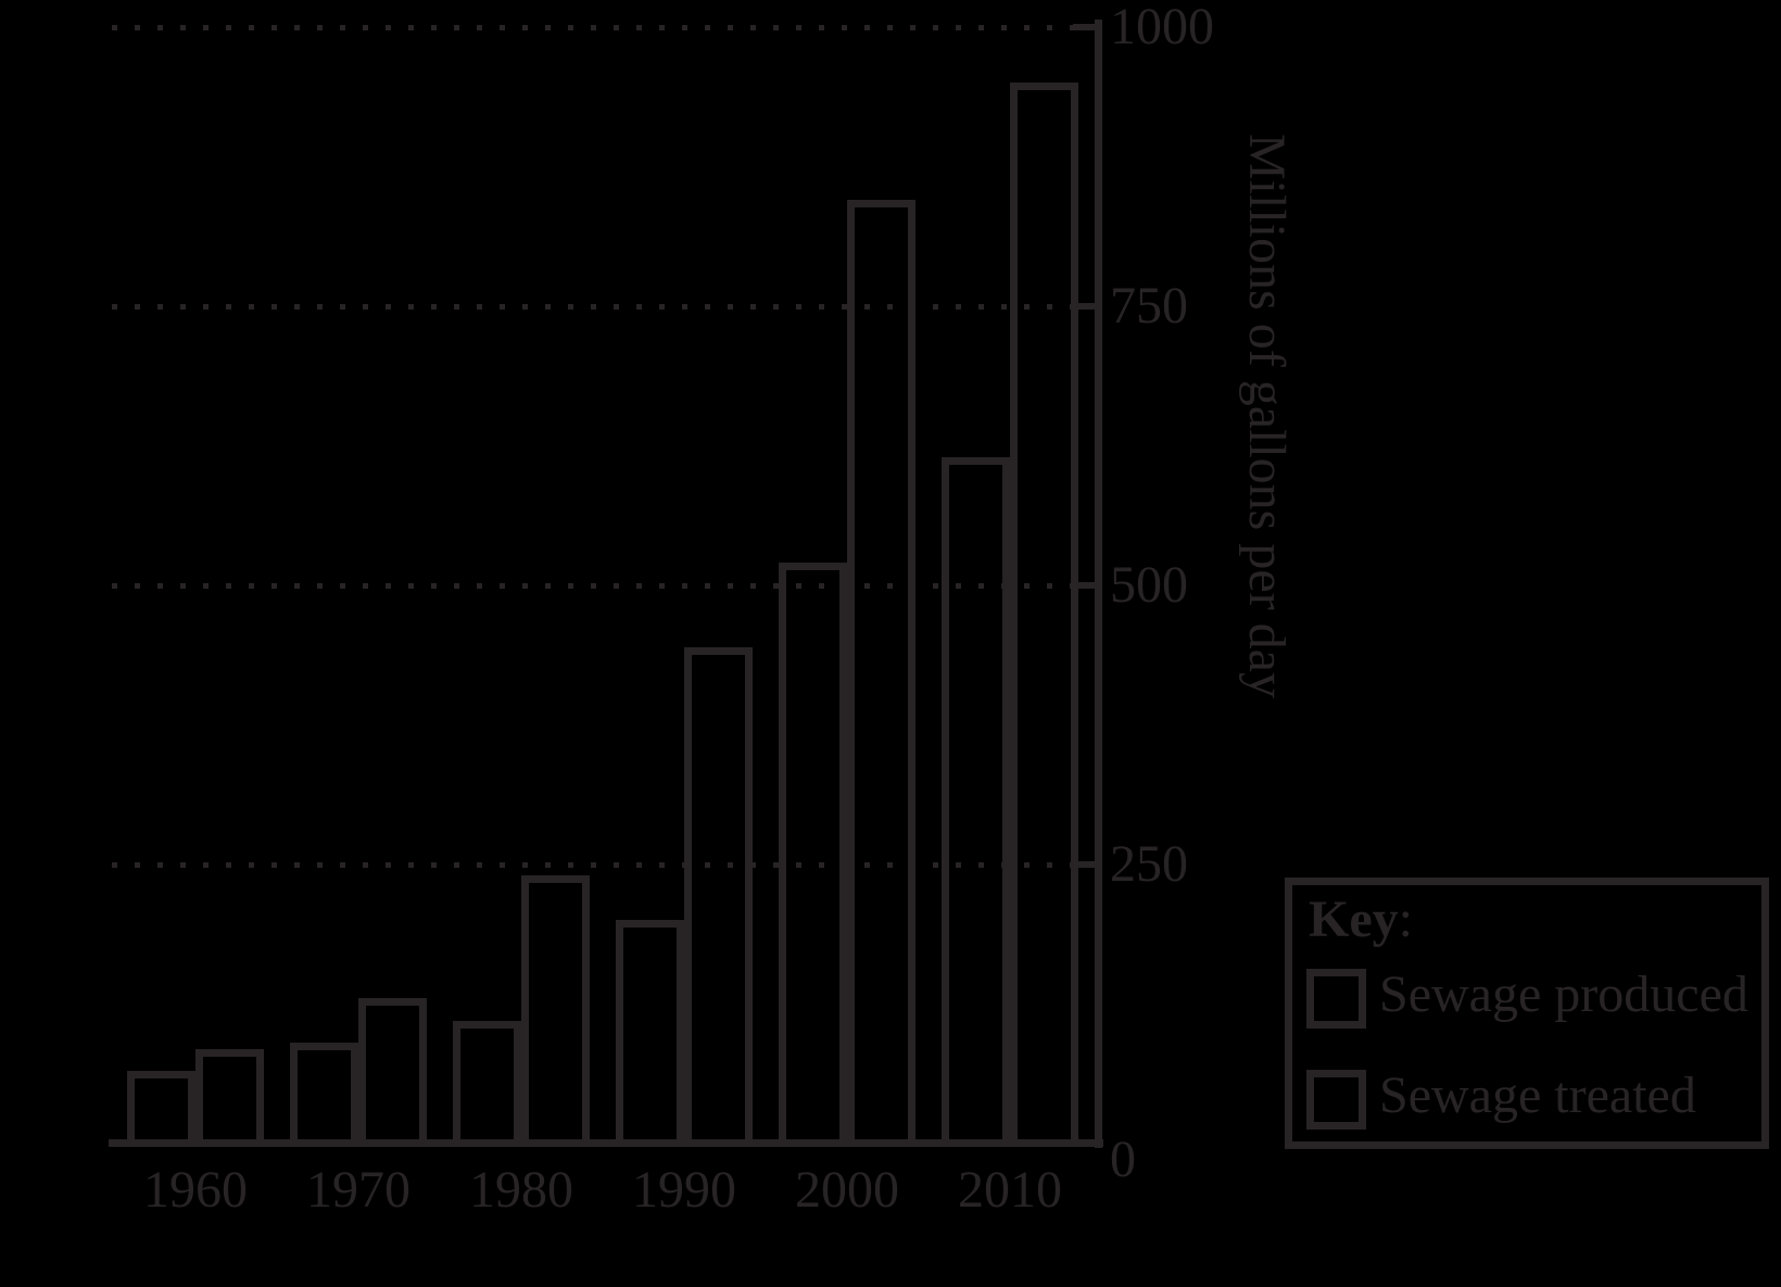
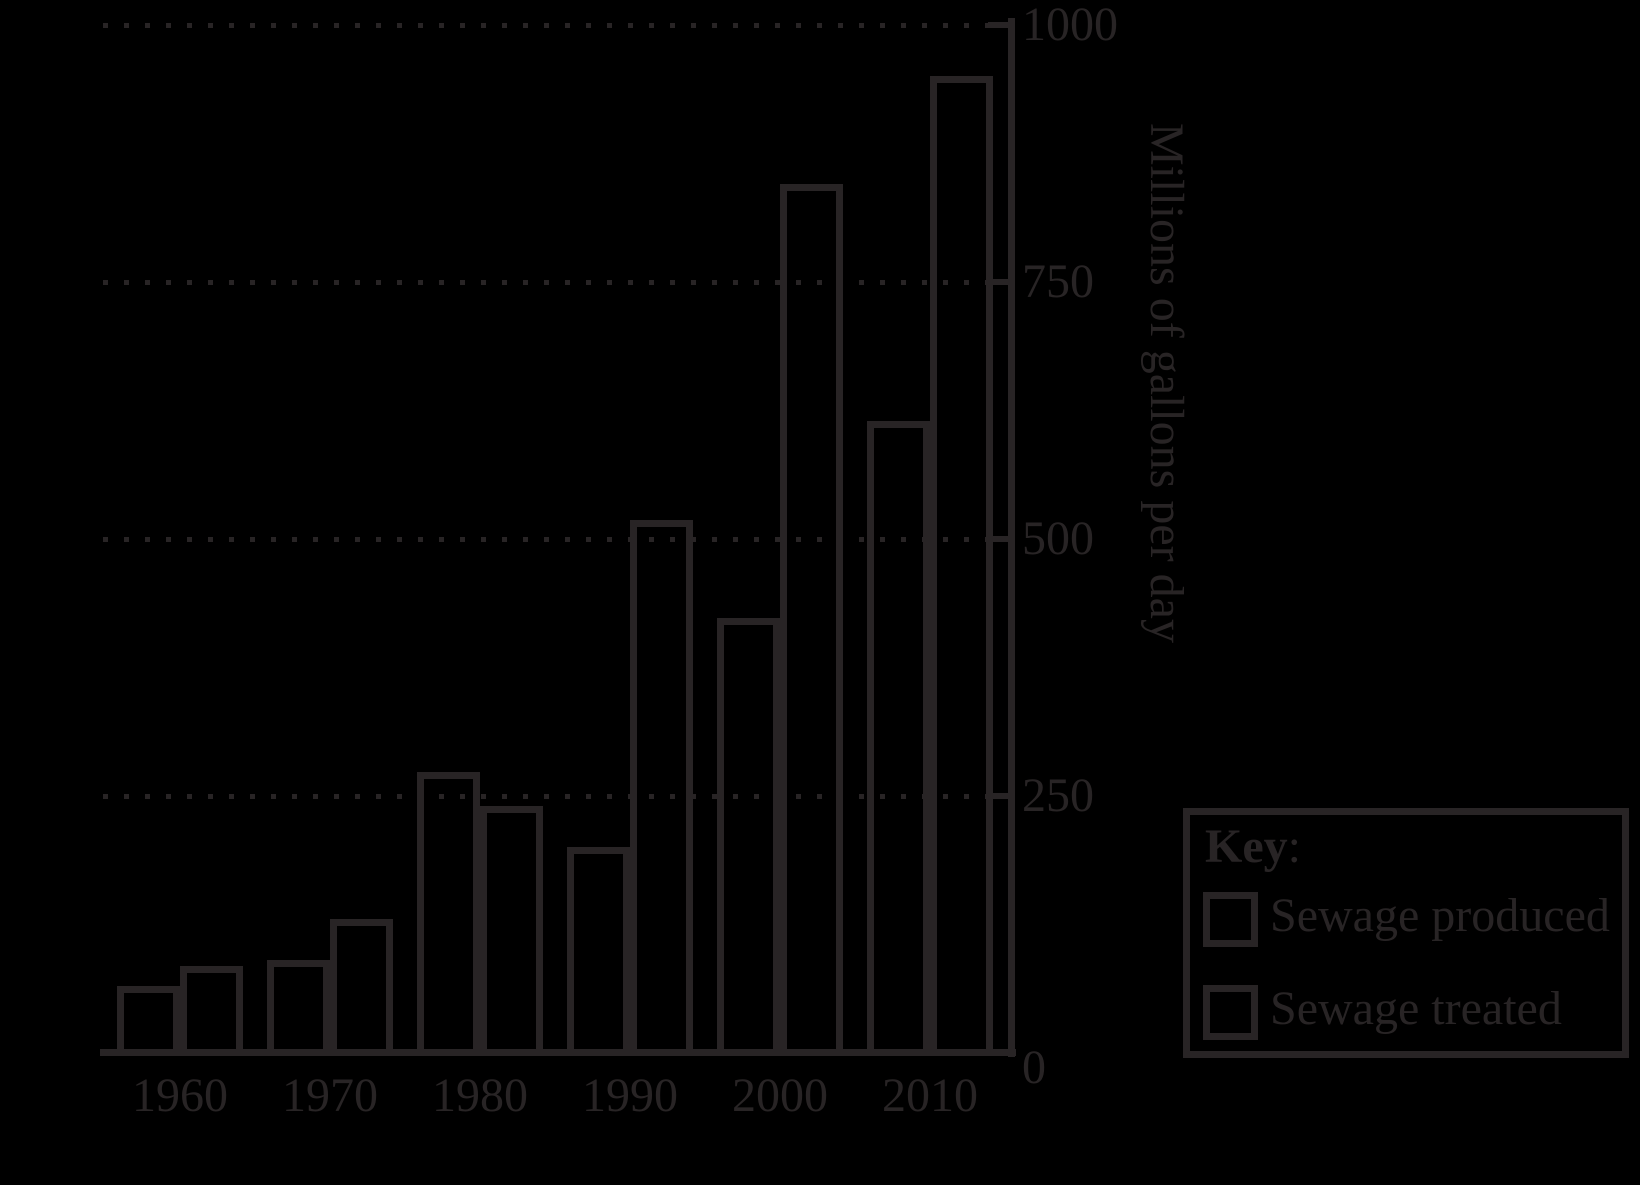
Sewage produced/1980: 110 -> 273
Sewage treated/1990: 445 -> 518
Sewage produced/2000: 520 -> 423
